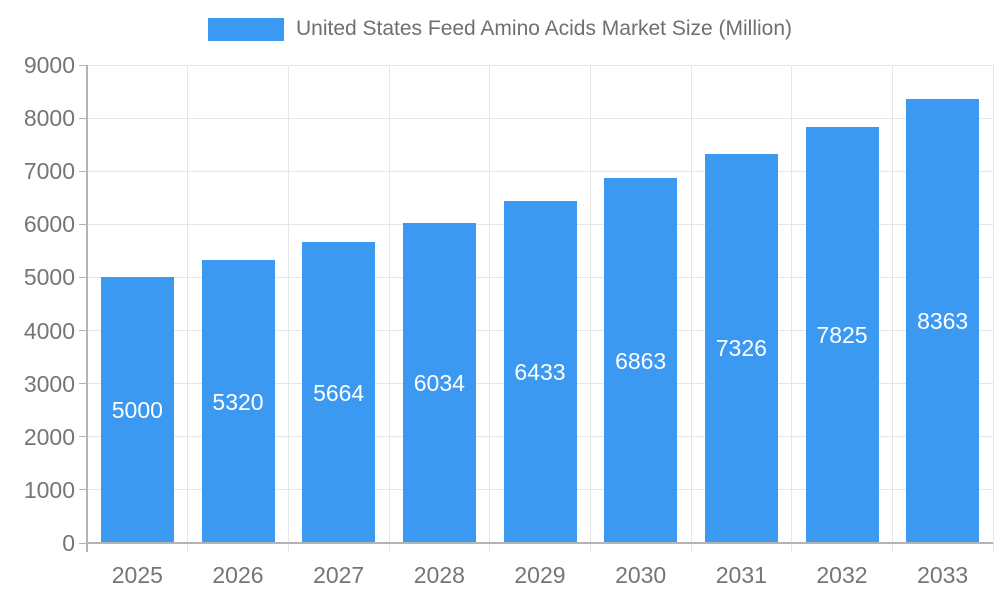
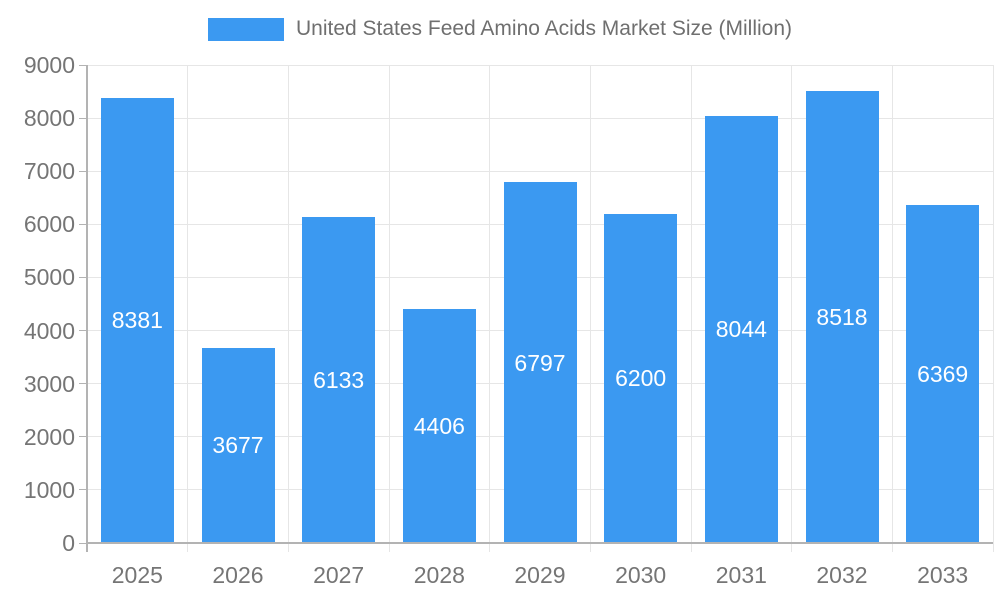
2025: 5000 -> 8381
2026: 5320 -> 3677
2027: 5664 -> 6133
2028: 6034 -> 4406
2029: 6433 -> 6797
2030: 6863 -> 6200
2031: 7326 -> 8044
2032: 7825 -> 8518
2033: 8363 -> 6369
